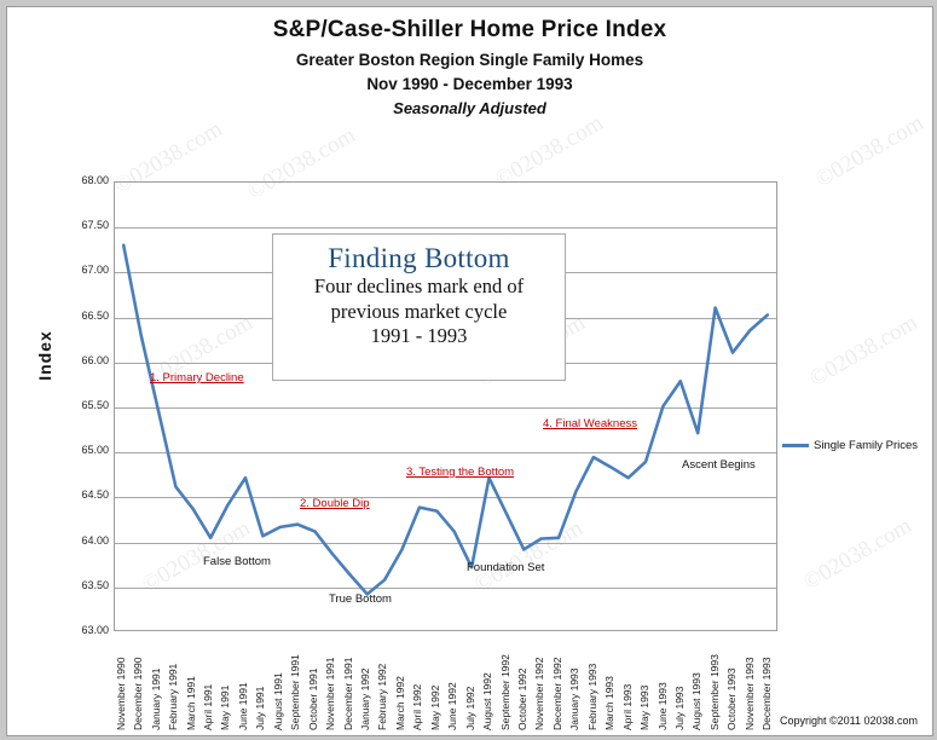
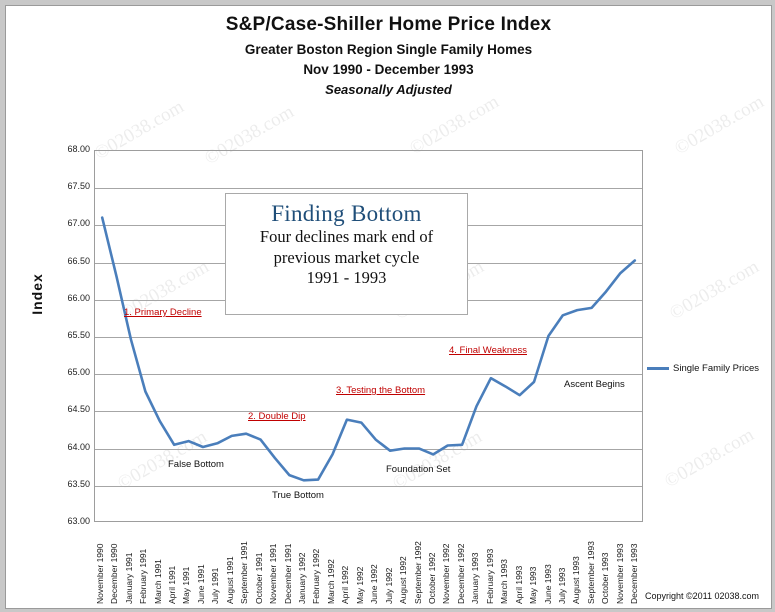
November 1990: 67.3 -> 67.1
February 1991: 64.6 -> 64.8
May 1991: 64.4 -> 64.1
June 1991: 64.7 -> 64.0
January 1992: 63.4 -> 63.5
July 1992: 63.7 -> 64.0
August 1992: 64.7 -> 64.0
September 1992: 64.3 -> 64.0
August 1993: 65.2 -> 65.8
September 1993: 66.6 -> 65.9
